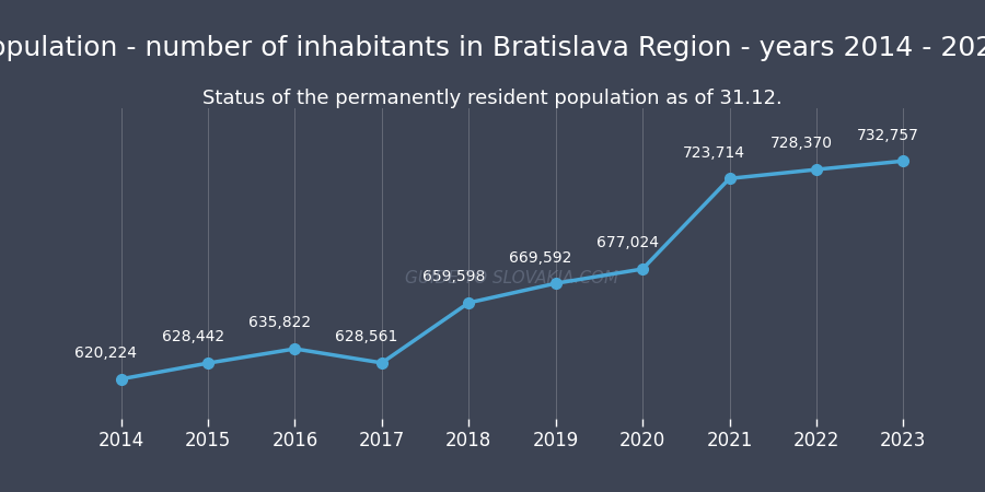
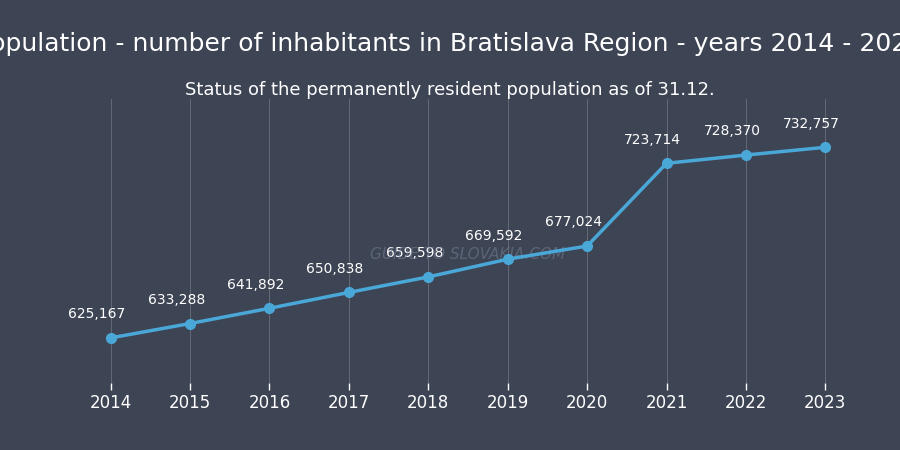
2014: 620,224 -> 625,167
2015: 628,442 -> 633,288
2016: 635,822 -> 641,892
2017: 628,561 -> 650,838
